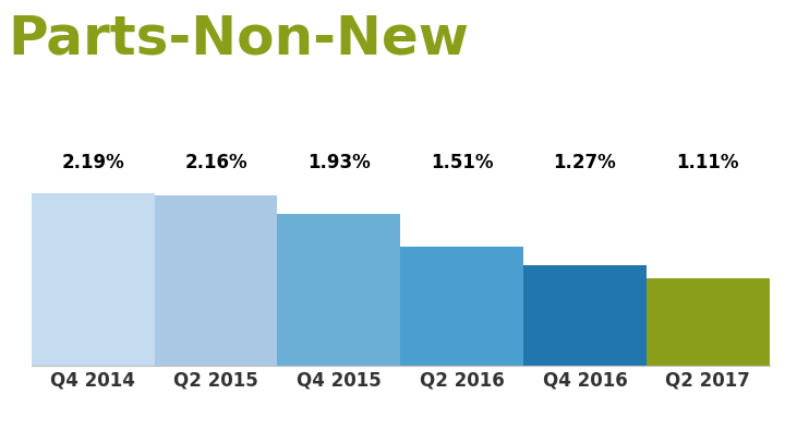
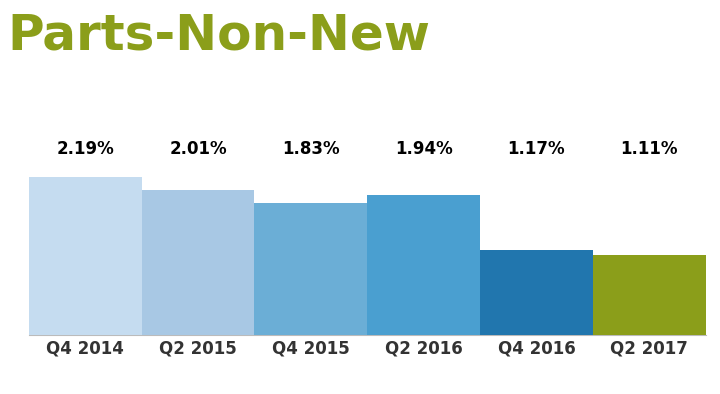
Q2 2015: 2.16% -> 2.01%
Q4 2015: 1.93% -> 1.83%
Q2 2016: 1.51% -> 1.94%
Q4 2016: 1.27% -> 1.17%
